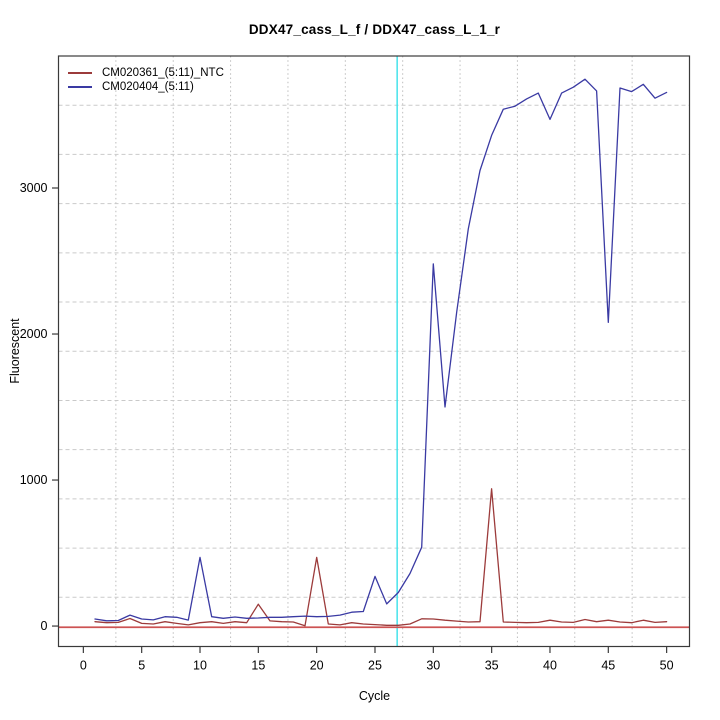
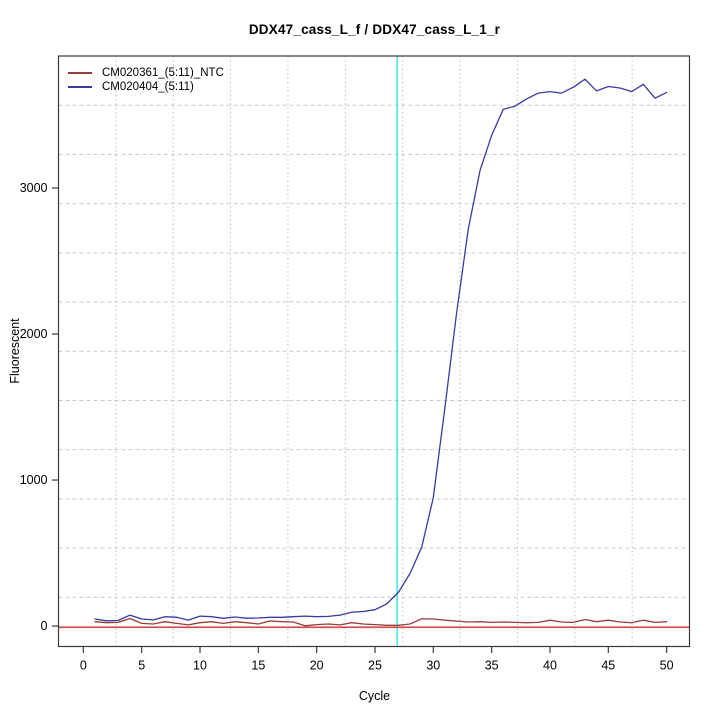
CM020404_(5:11)/10: 470 -> 70
CM020361_(5:11)_NTC/15: 150 -> 10
CM020361_(5:11)_NTC/20: 470 -> 10
CM020404_(5:11)/25: 340 -> 110
CM020404_(5:11)/30: 2480 -> 880
CM020361_(5:11)_NTC/35: 940 -> 20
CM020404_(5:11)/40: 3470 -> 3660
CM020404_(5:11)/45: 2080 -> 3700
